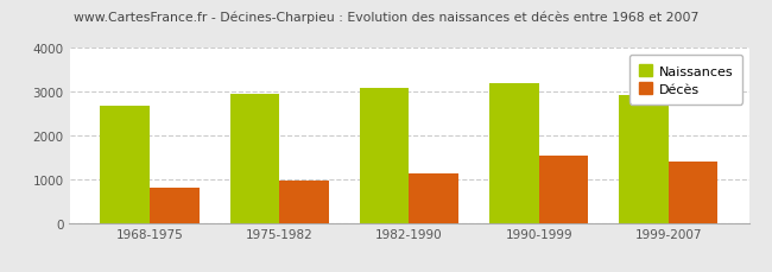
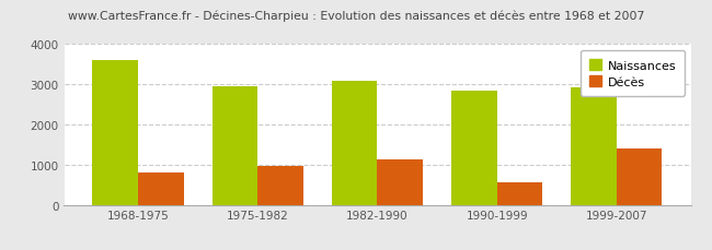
Naissances/1968-1975: 2680 -> 3600
Naissances/1990-1999: 3200 -> 2850
Décès/1990-1999: 1530 -> 550
